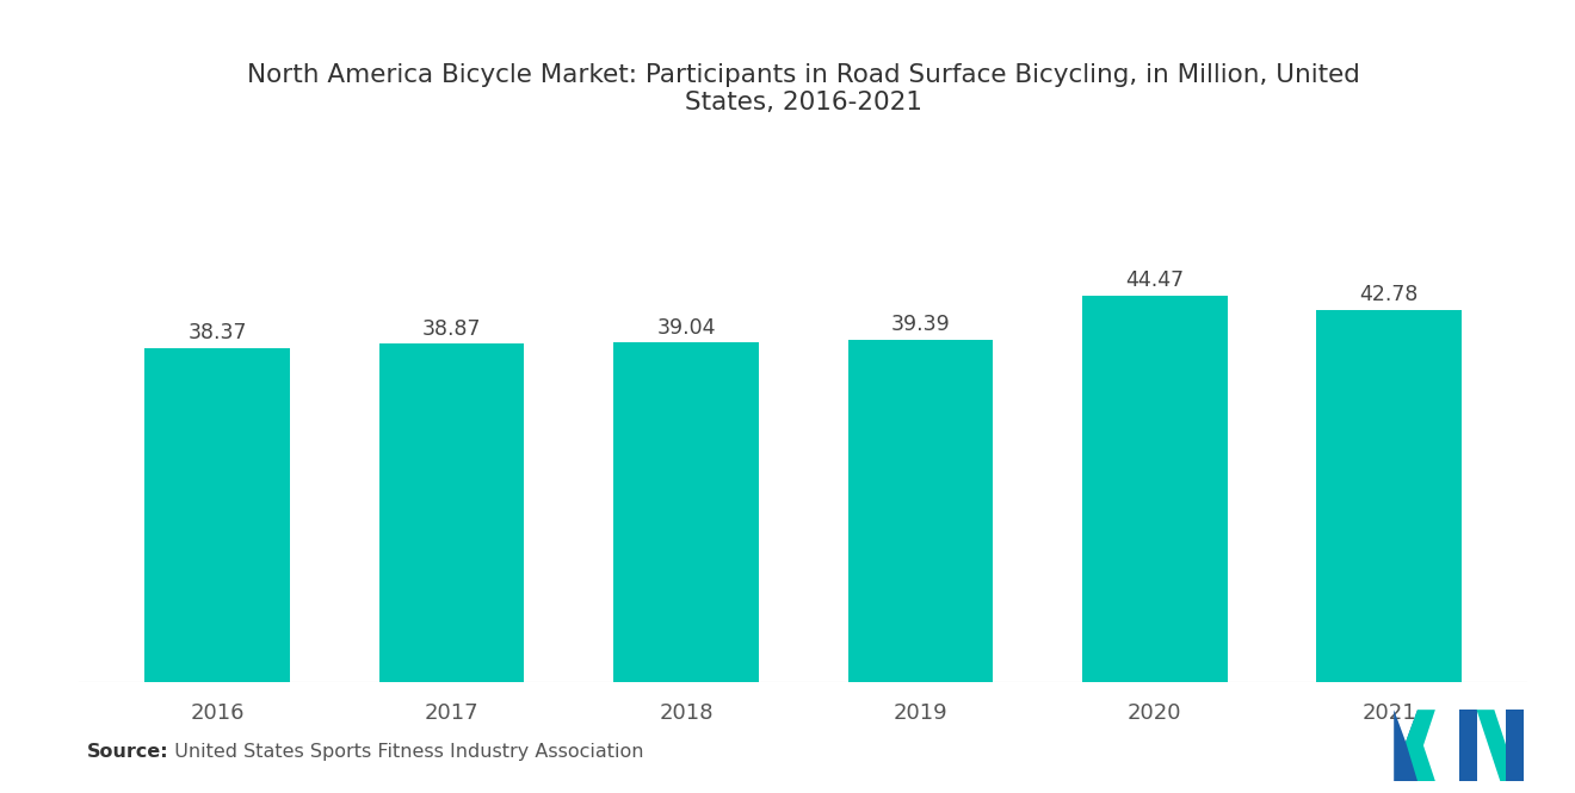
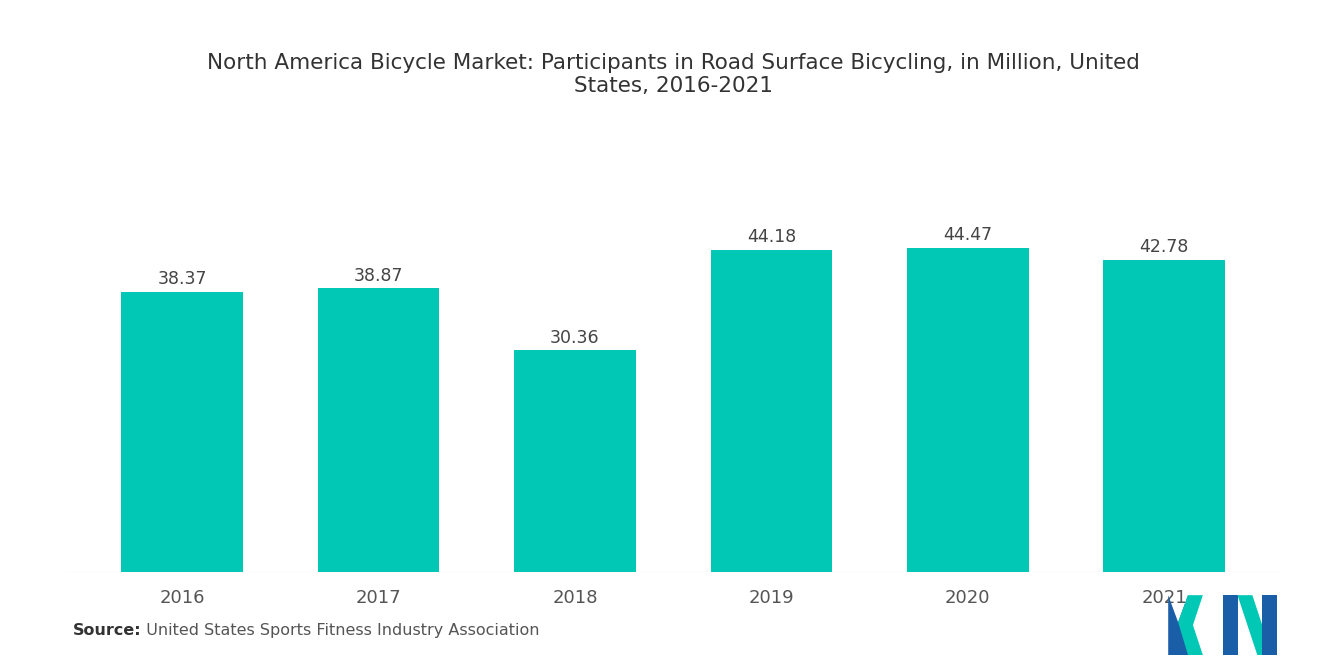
2018: 39.04 -> 30.36
2019: 39.39 -> 44.18
